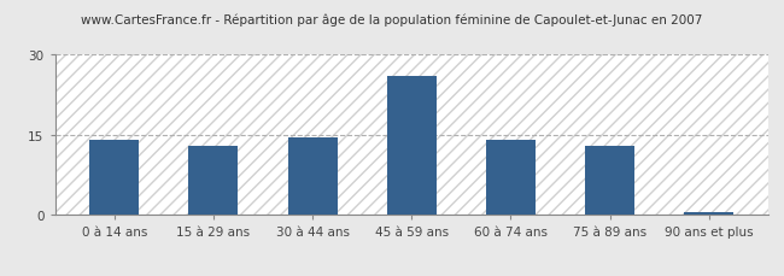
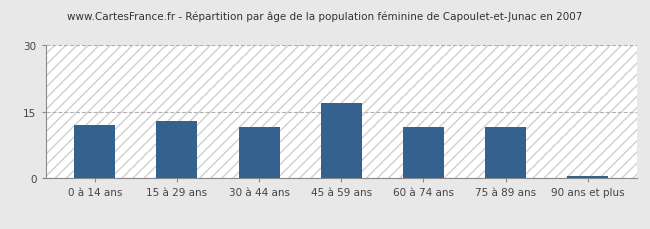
0 à 14 ans: 14.0 -> 12.0
30 à 44 ans: 14.5 -> 11.5
45 à 59 ans: 26.0 -> 17.0
60 à 74 ans: 14.0 -> 11.5
75 à 89 ans: 13.0 -> 11.5
